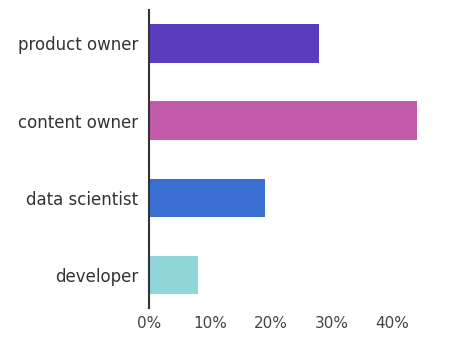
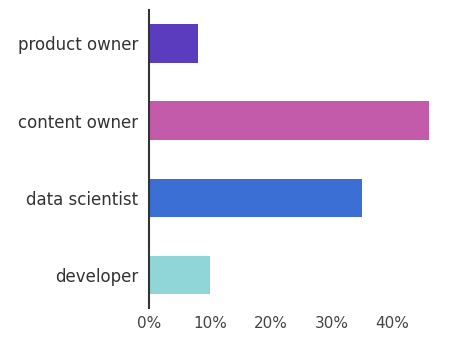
product owner: 28% -> 8%
content owner: 44% -> 46%
data scientist: 19% -> 35%
developer: 8% -> 10%
